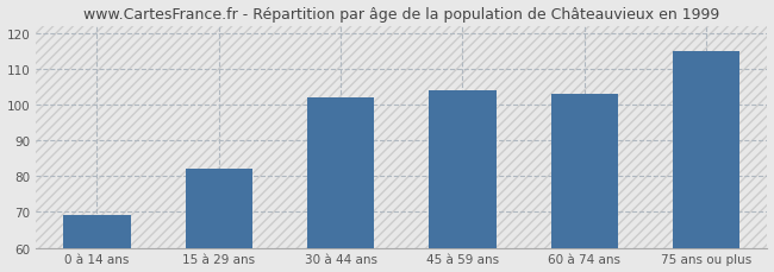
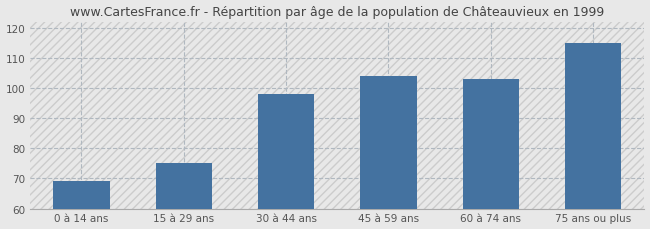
15 à 29 ans: 82 -> 75
30 à 44 ans: 102 -> 98
